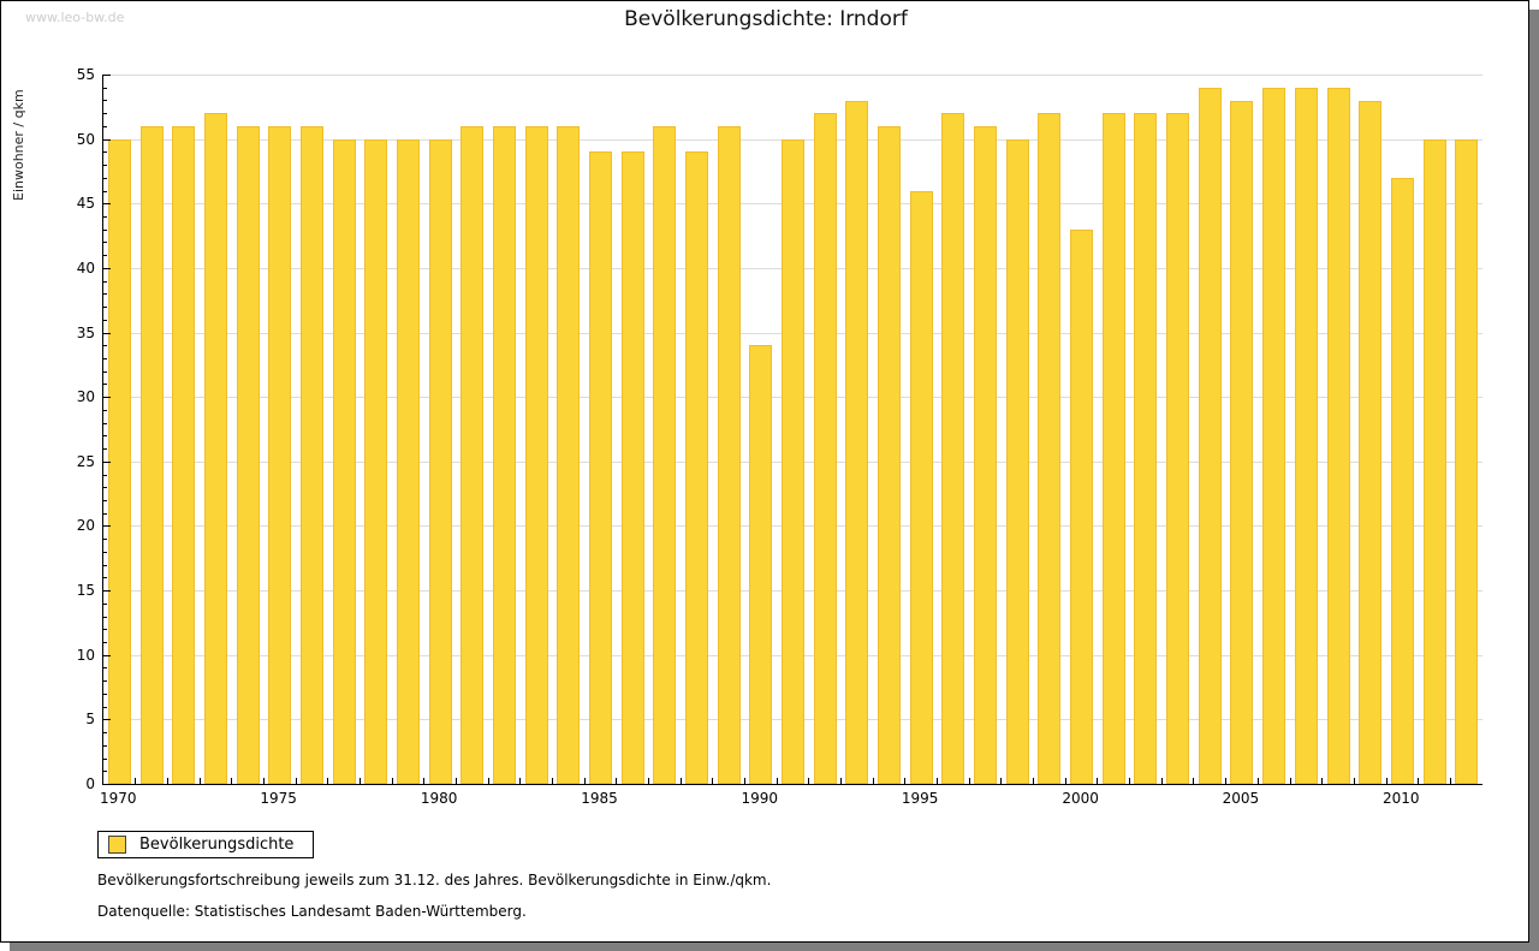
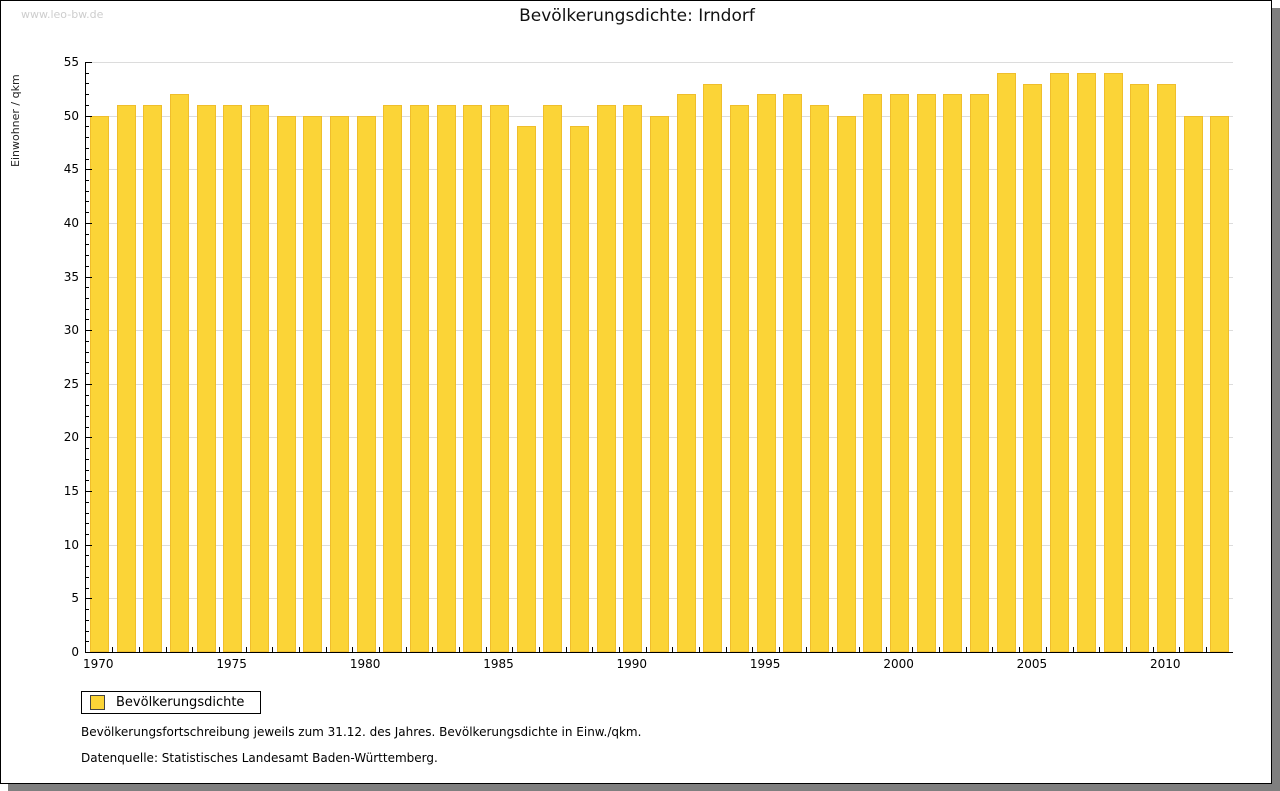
1985: 49 -> 51
1990: 34 -> 51
1995: 46 -> 52
2000: 43 -> 52
2010: 47 -> 53
